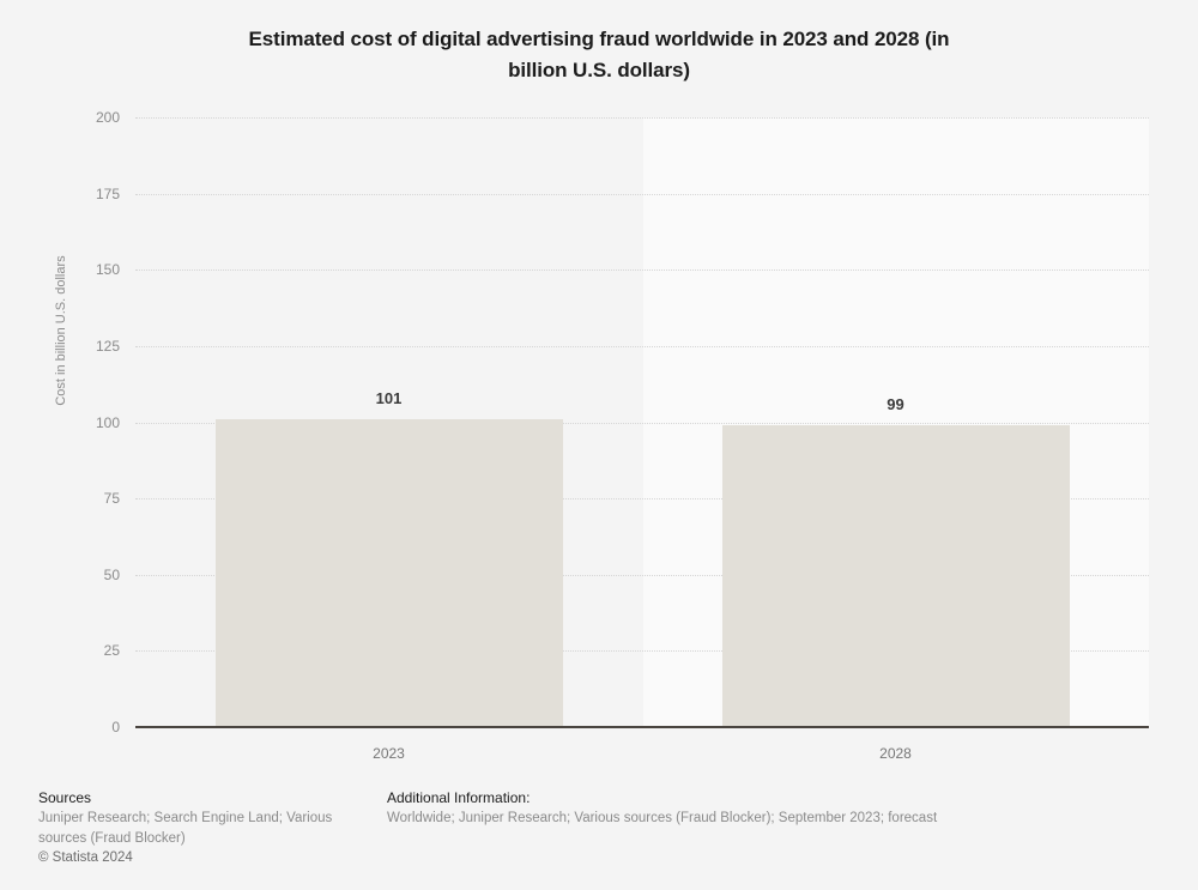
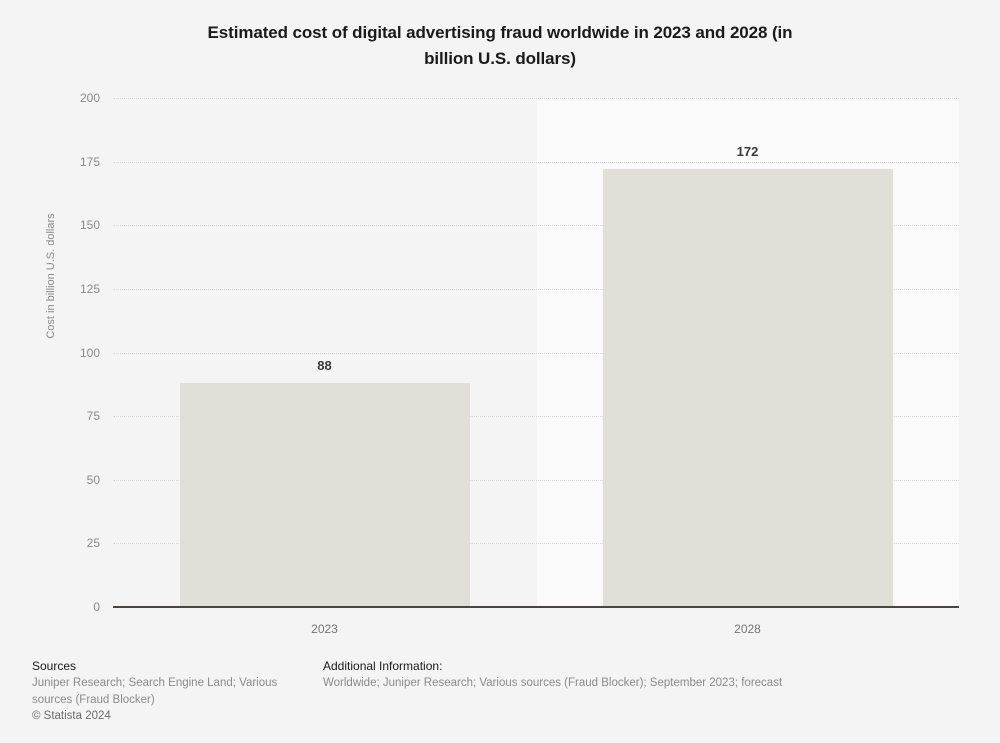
2023: 101 -> 88
2028: 99 -> 172
